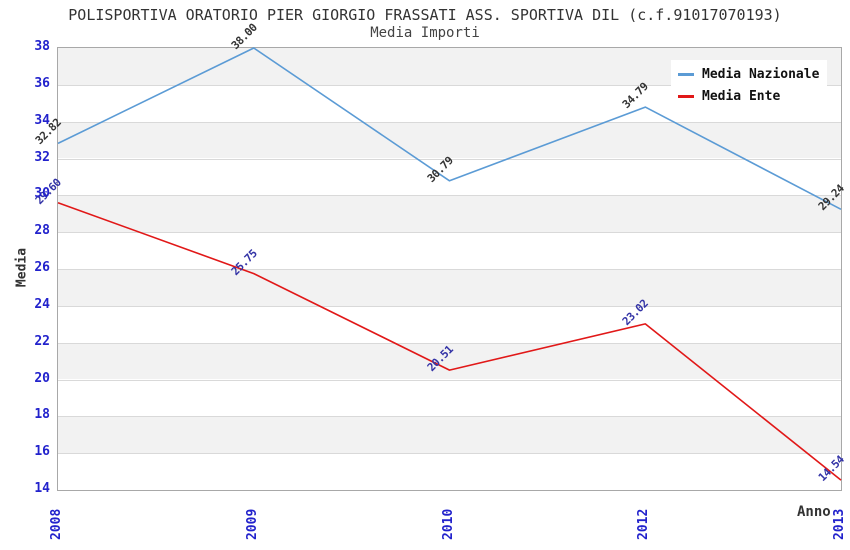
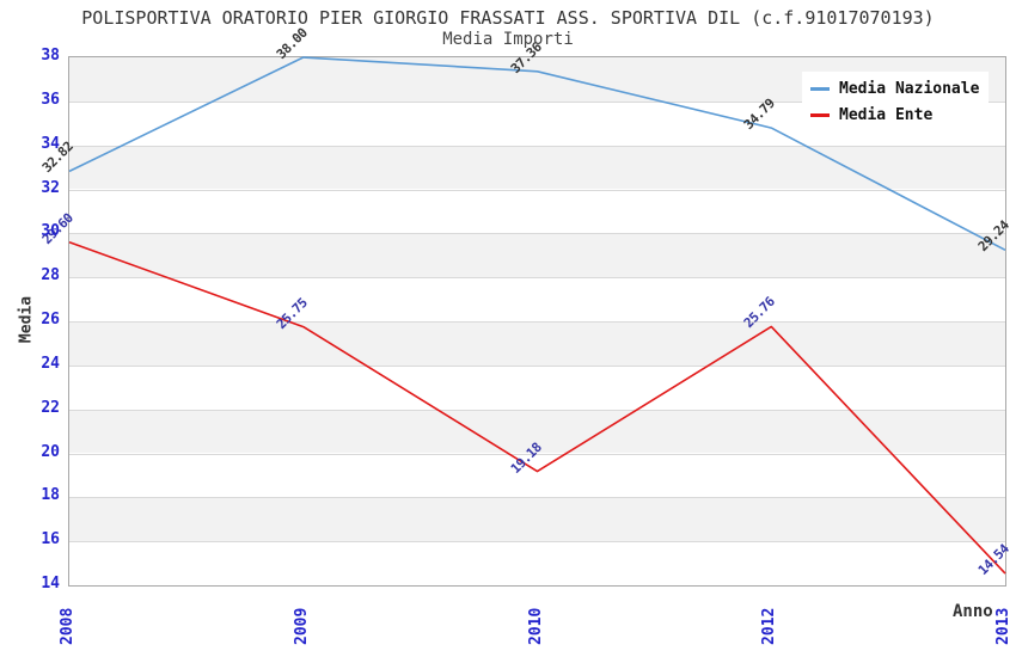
Media Nazionale/2010: 30.79 -> 37.36
Media Ente/2010: 20.51 -> 19.18
Media Ente/2012: 23.02 -> 25.76
